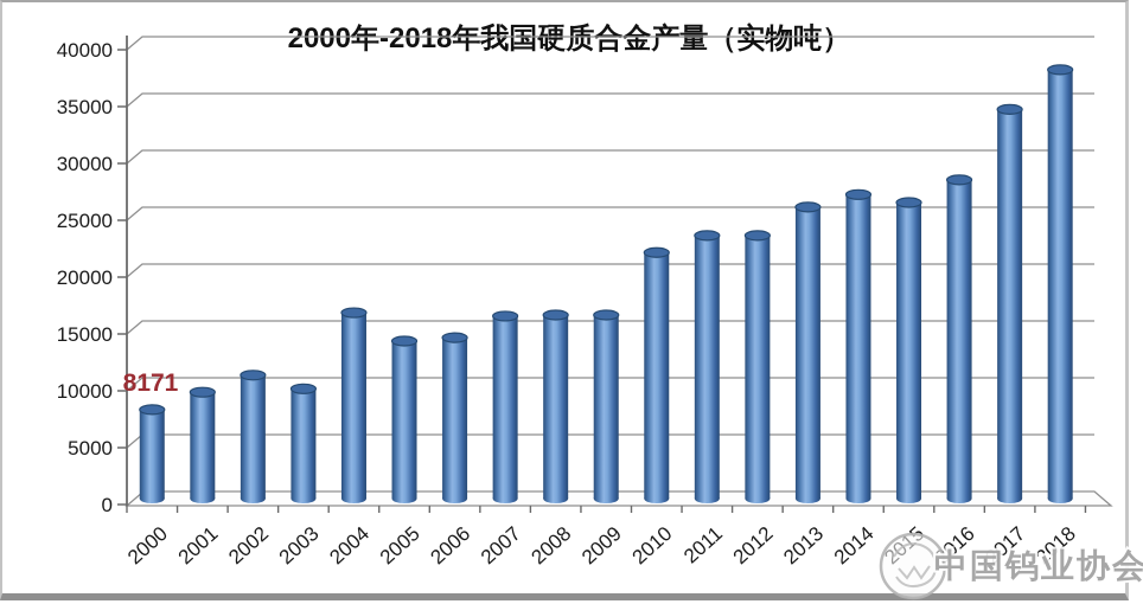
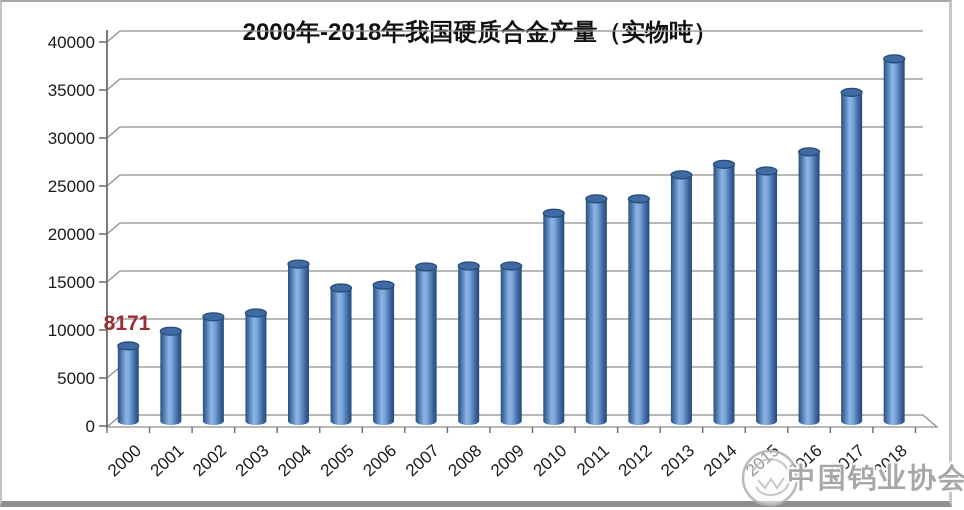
2003: 10000 -> 12000
